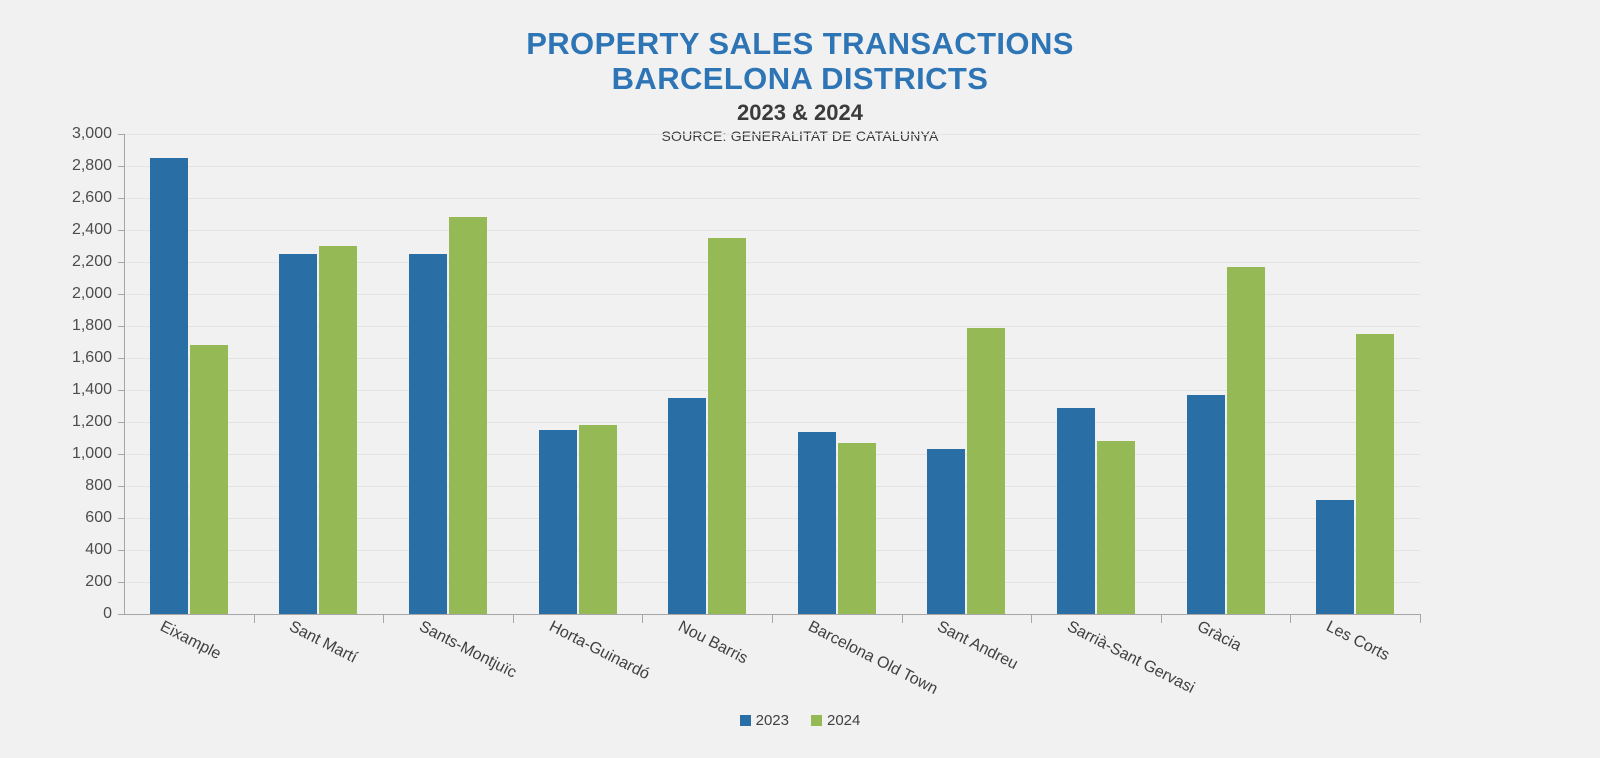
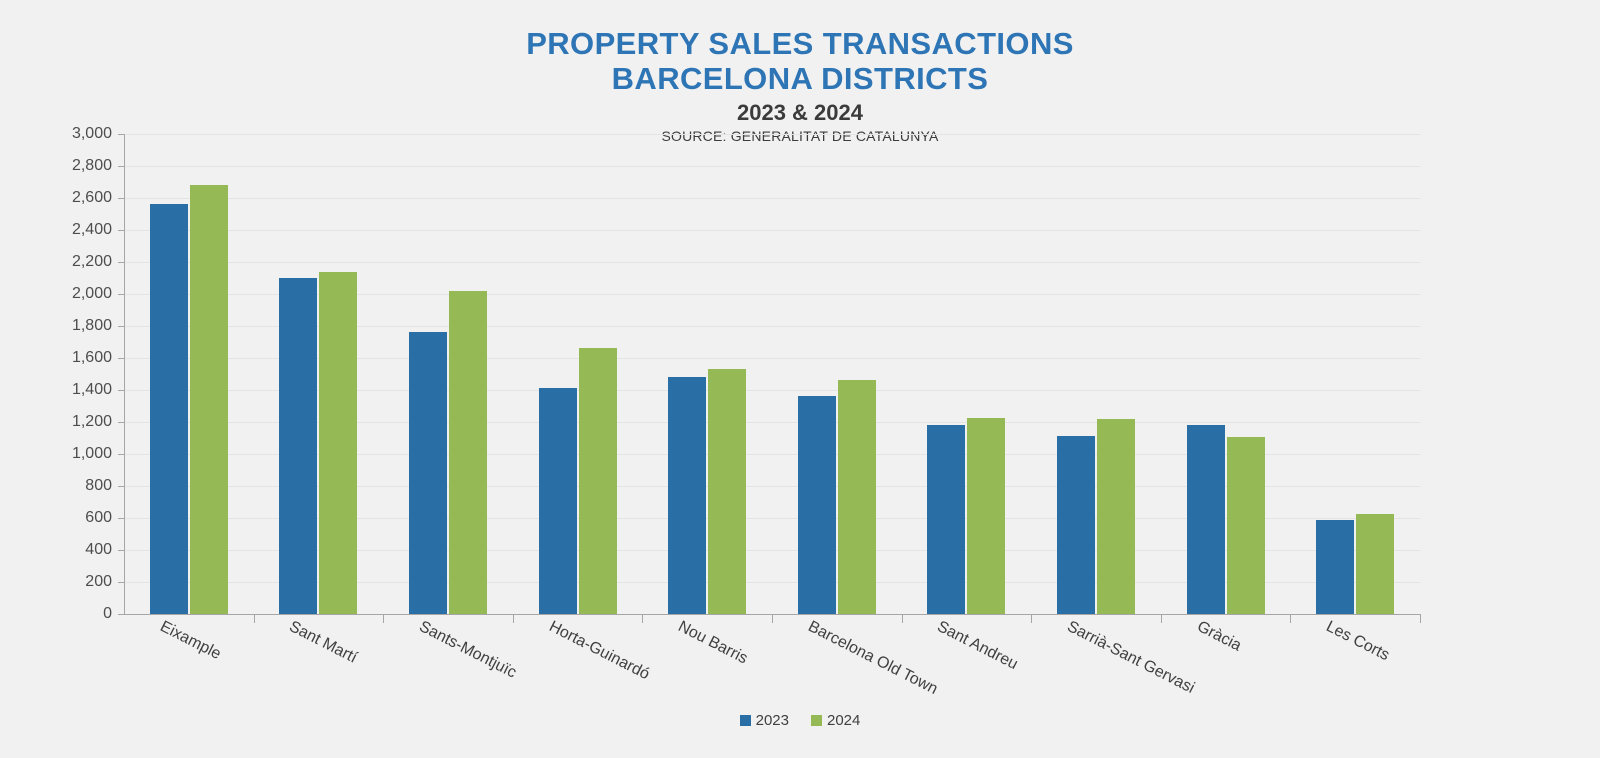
2023/Eixample: 2850 -> 2560
2024/Eixample: 1680 -> 2680
2023/Sant Martí: 2250 -> 2100
2024/Sant Martí: 2300 -> 2140
2023/Sants-Montjuïc: 2250 -> 1760
2024/Sants-Montjuïc: 2480 -> 2020
2023/Horta-Guinardó: 1150 -> 1410
2024/Horta-Guinardó: 1180 -> 1660
2023/Nou Barris: 1350 -> 1480
2024/Nou Barris: 2350 -> 1530
2023/Barcelona Old Town: 1140 -> 1360
2024/Barcelona Old Town: 1070 -> 1460
2023/Sant Andreu: 1030 -> 1180
2024/Sant Andreu: 1790 -> 1220
2023/Sarrià-Sant Gervasi: 1290 -> 1120
2024/Sarrià-Sant Gervasi: 1080 -> 1220
2023/Gràcia: 1370 -> 1180
2024/Gràcia: 2170 -> 1100
2023/Les Corts: 710 -> 580
2024/Les Corts: 1750 -> 620
